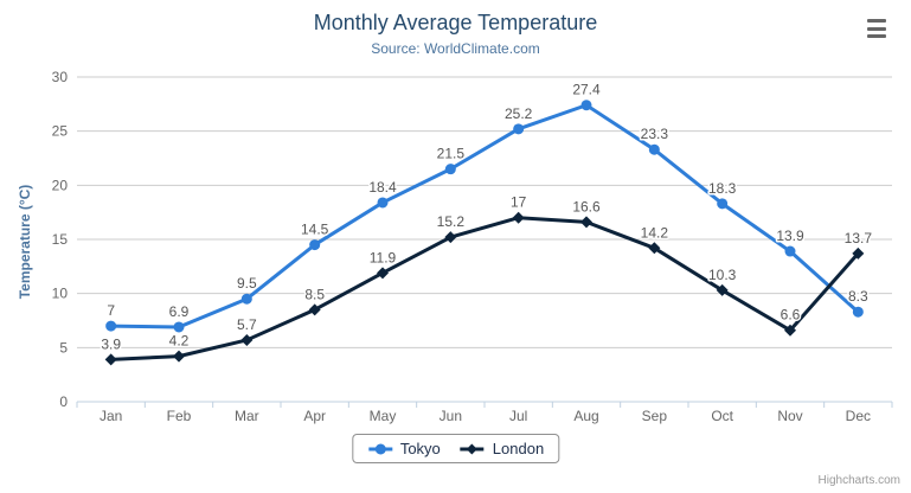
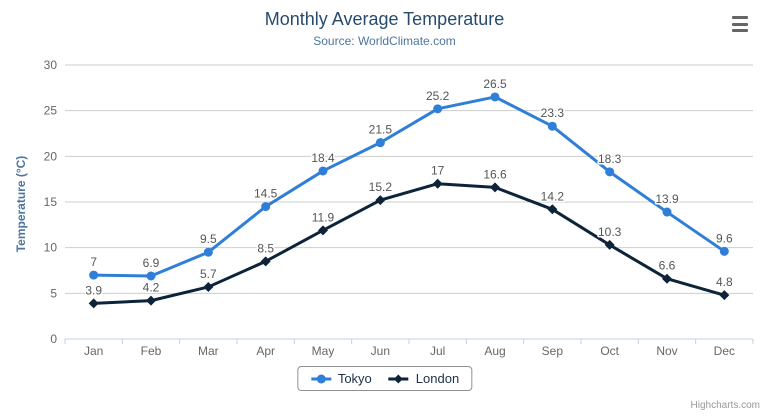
Tokyo/Aug: 27.4 -> 26.5
Tokyo/Dec: 8.3 -> 9.6
London/Dec: 13.7 -> 4.8
